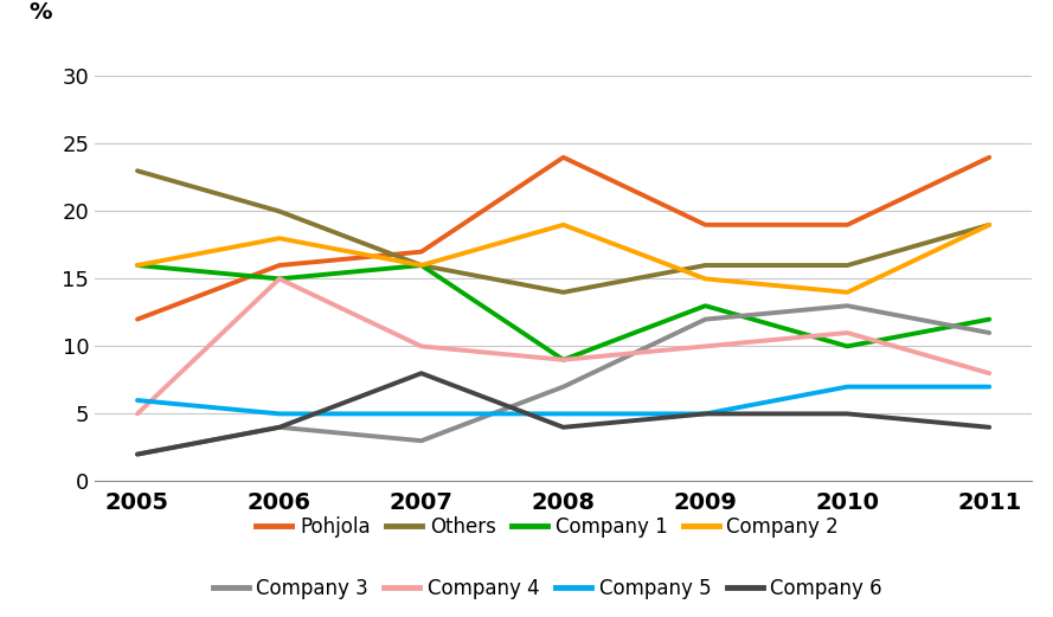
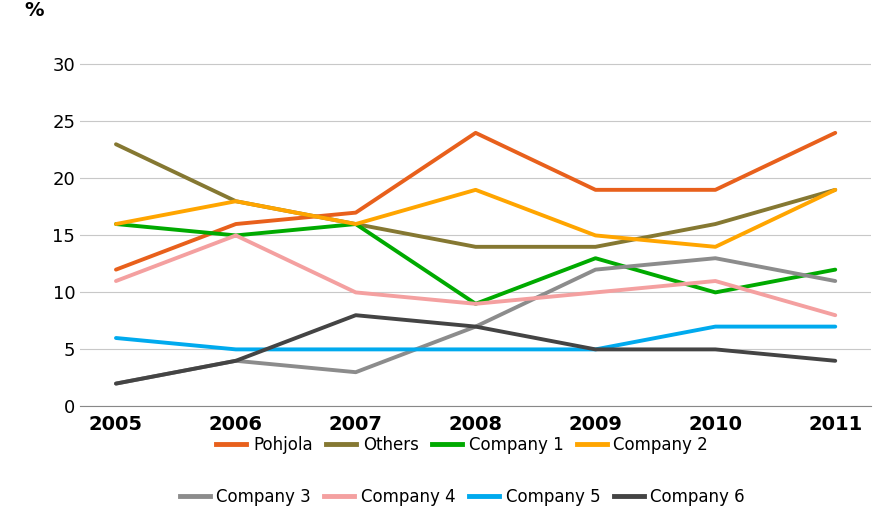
Company 4/2005: 5 -> 11
Others/2006: 20 -> 18
Company 6/2008: 4 -> 7
Others/2009: 16 -> 14
